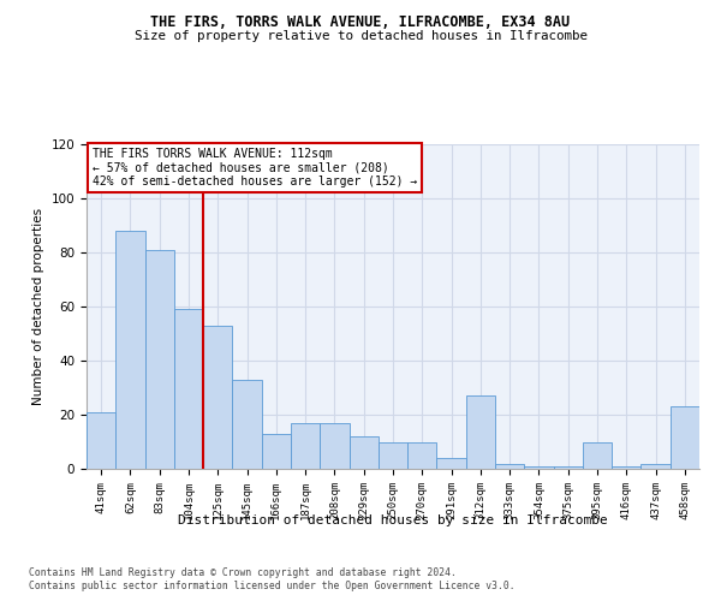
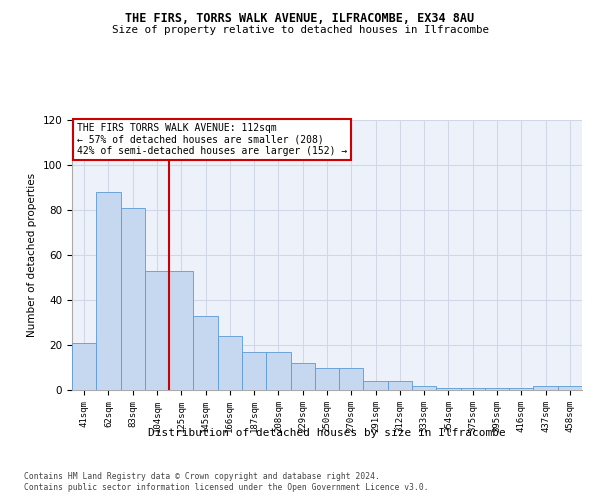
104sqm: 59 -> 53
166sqm: 13 -> 24
312sqm: 27 -> 4
395sqm: 10 -> 1
458sqm: 23 -> 2
